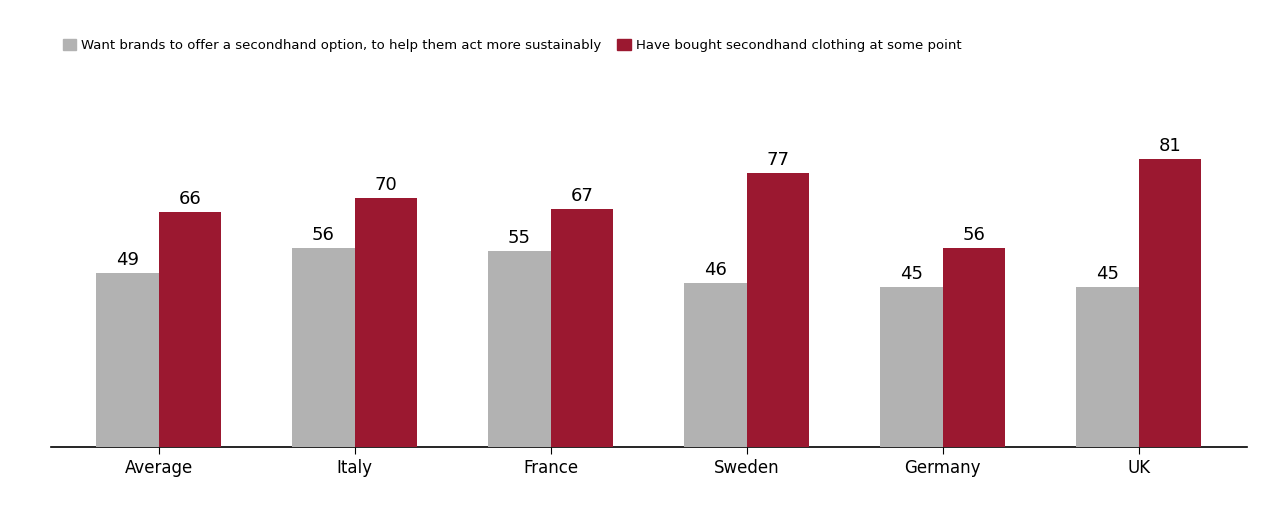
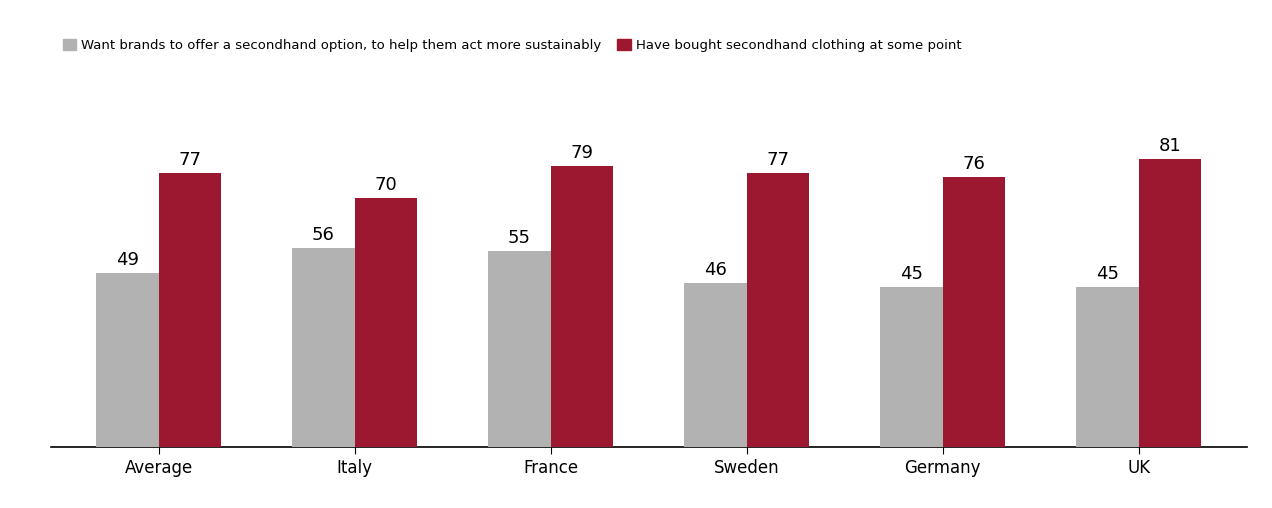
Have bought secondhand clothing at some point/Average: 66 -> 77
Have bought secondhand clothing at some point/France: 67 -> 79
Have bought secondhand clothing at some point/Germany: 56 -> 76
